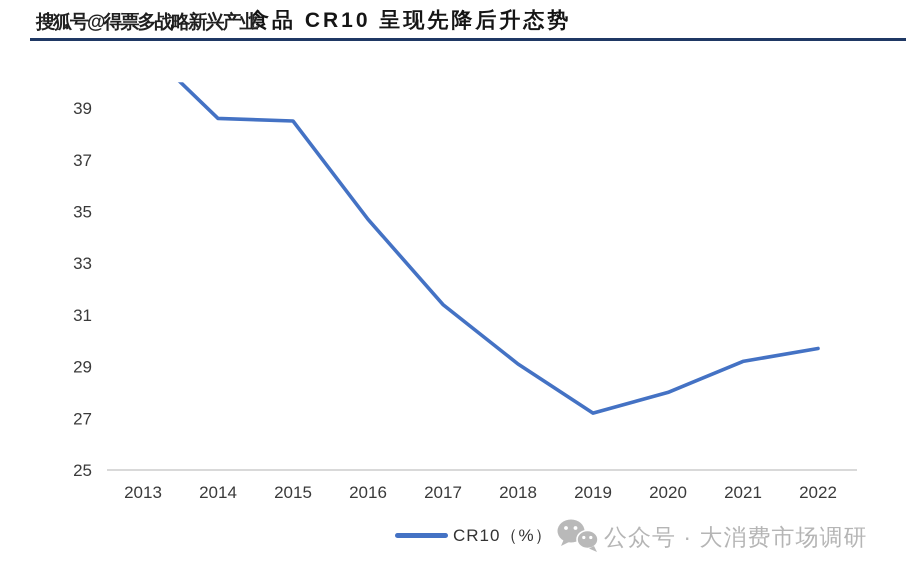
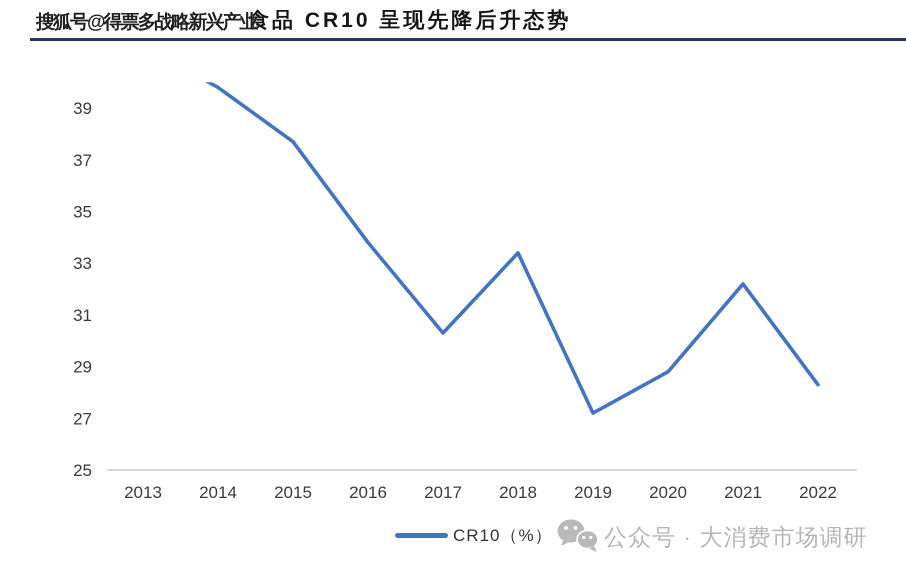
2014: 38.6 -> 39.8
2015: 38.5 -> 37.7
2016: 34.7 -> 33.8
2017: 31.4 -> 30.3
2018: 29.1 -> 33.4
2020: 28.0 -> 28.8
2021: 29.2 -> 32.2
2022: 29.7 -> 28.3
